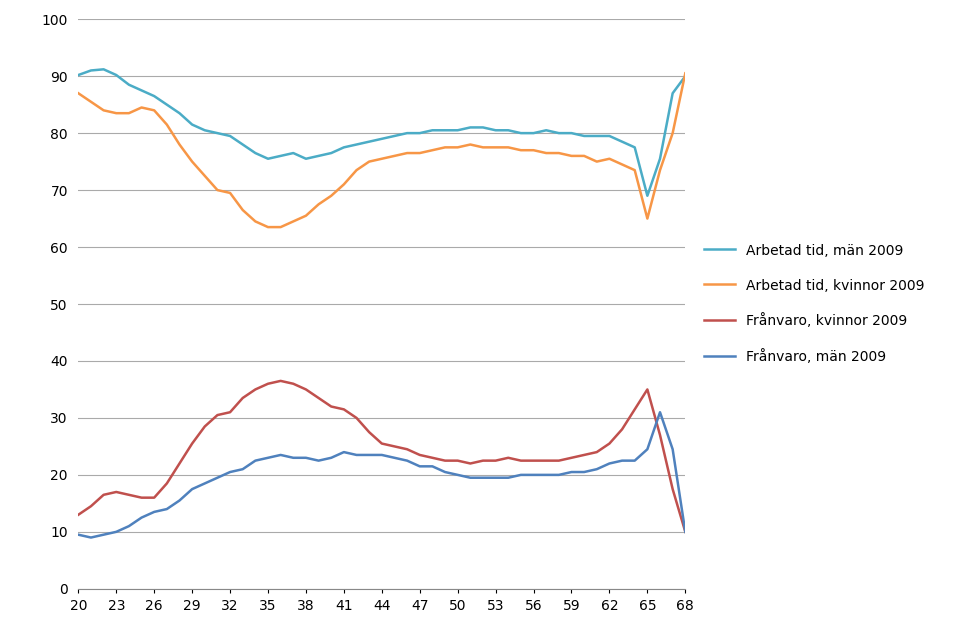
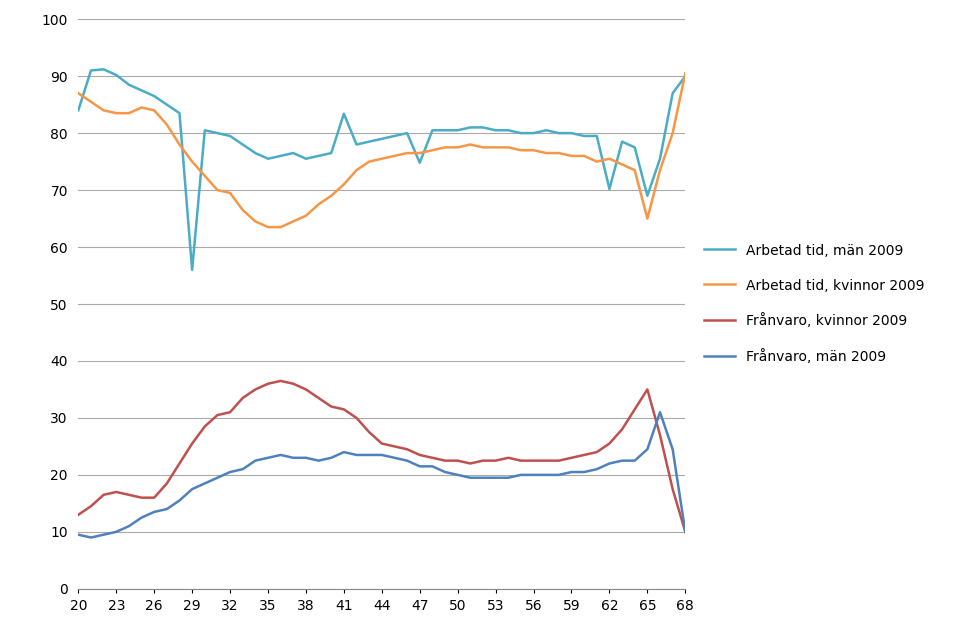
Arbetad tid, män 2009/20: 90.2 -> 84.0
Arbetad tid, män 2009/29: 81.5 -> 56.0
Arbetad tid, män 2009/41: 77.5 -> 83.4
Arbetad tid, män 2009/47: 80.0 -> 74.8
Arbetad tid, män 2009/62: 79.5 -> 70.2
